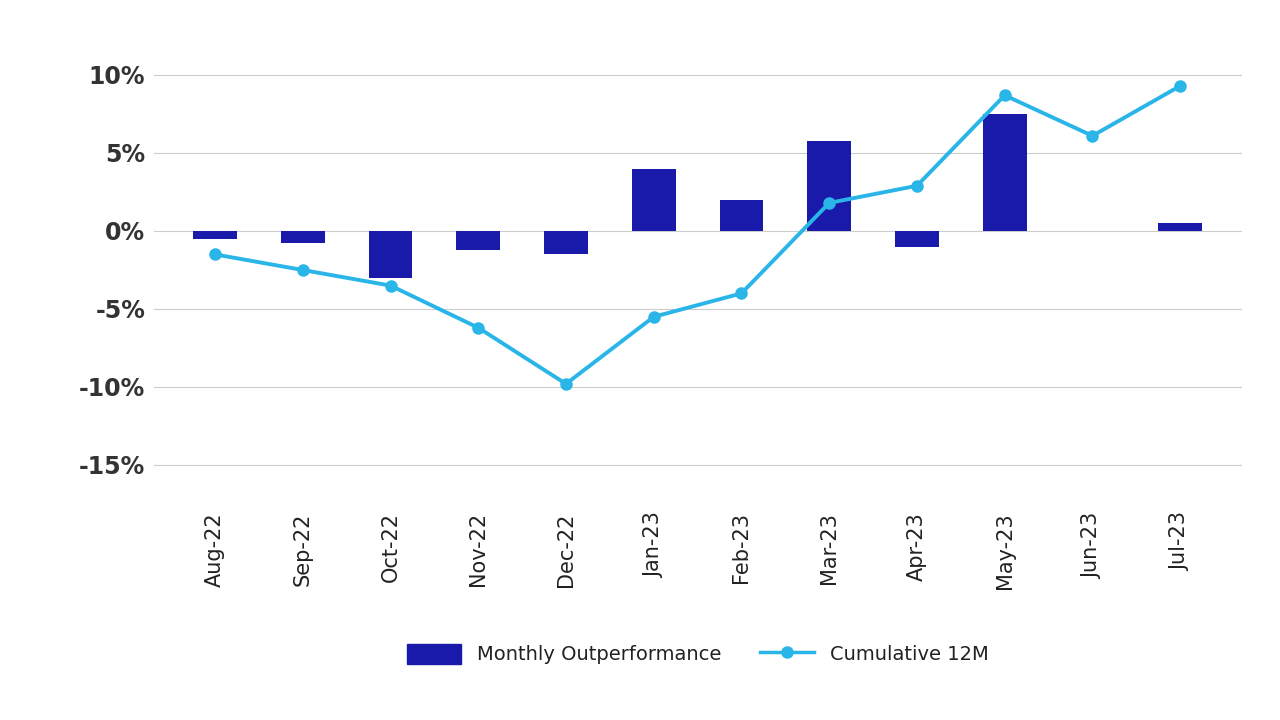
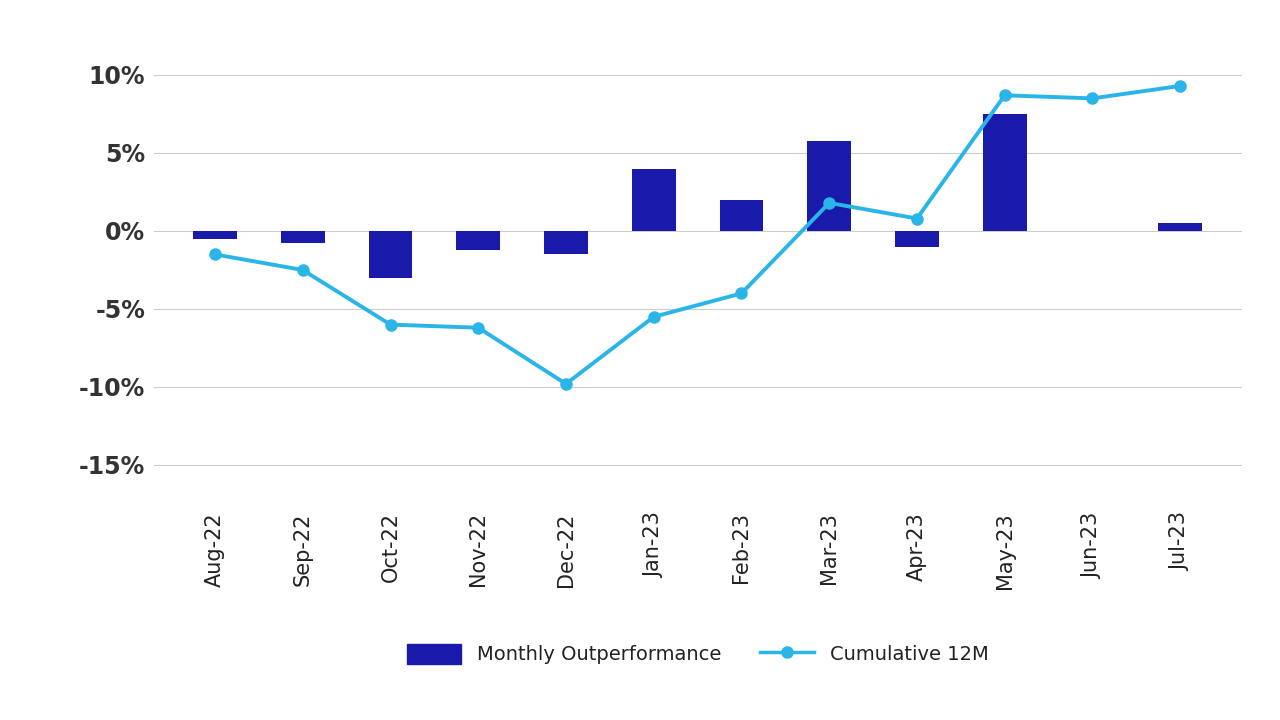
Cumulative 12M/Oct-22: -3.5% -> -6.0%
Cumulative 12M/Apr-23: 2.9% -> 0.8%
Cumulative 12M/Jun-23: 6.1% -> 8.5%
